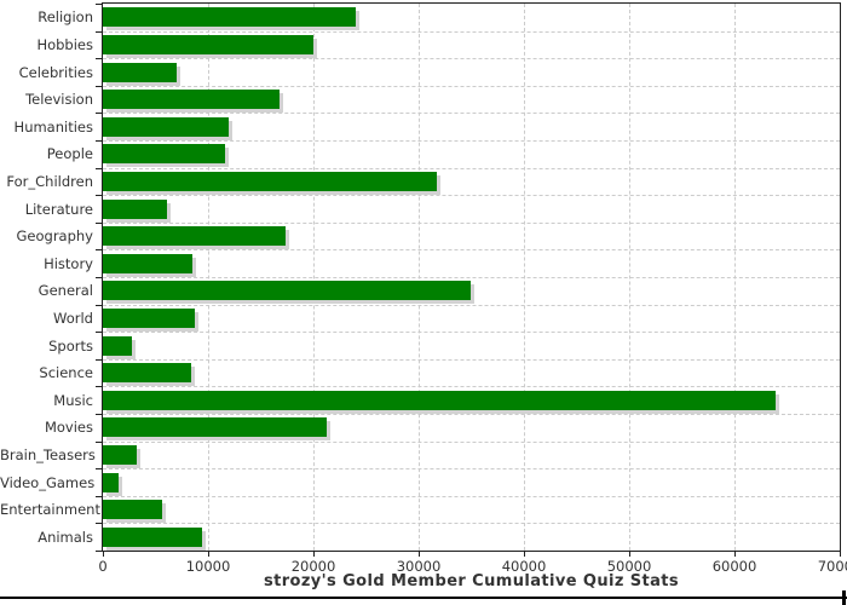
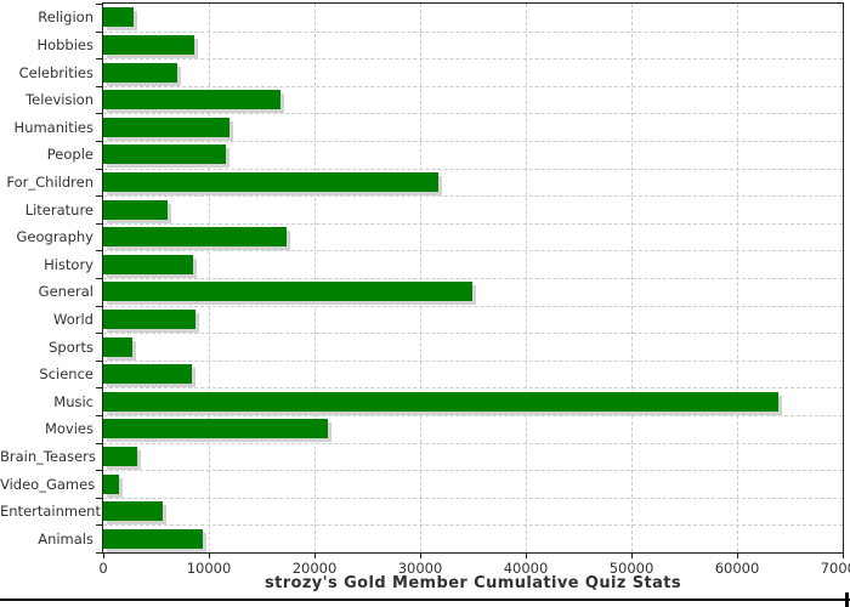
Religion: 24000 -> 3000
Hobbies: 20000 -> 9000
